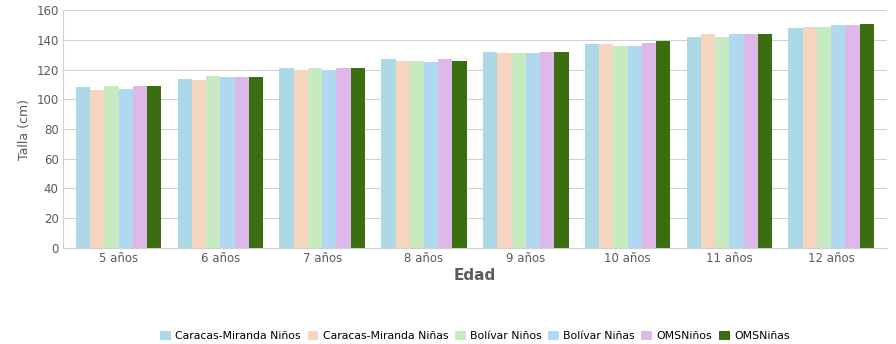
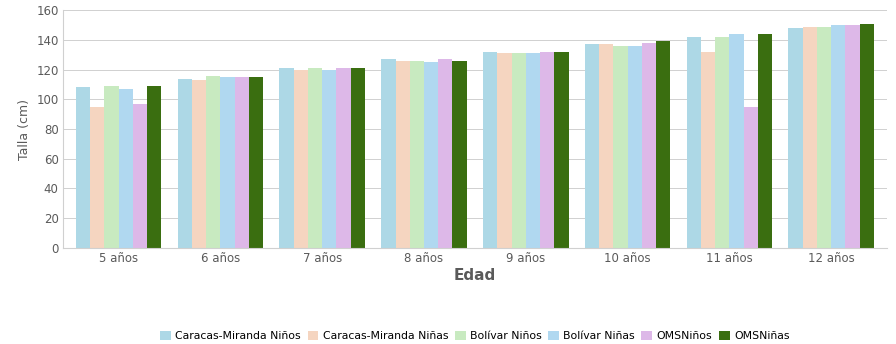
Caracas-Miranda Niñas/5 años: 106 -> 95
OMSNiños/5 años: 109 -> 97
Caracas-Miranda Niñas/11 años: 144 -> 132
OMSNiños/11 años: 144 -> 95
